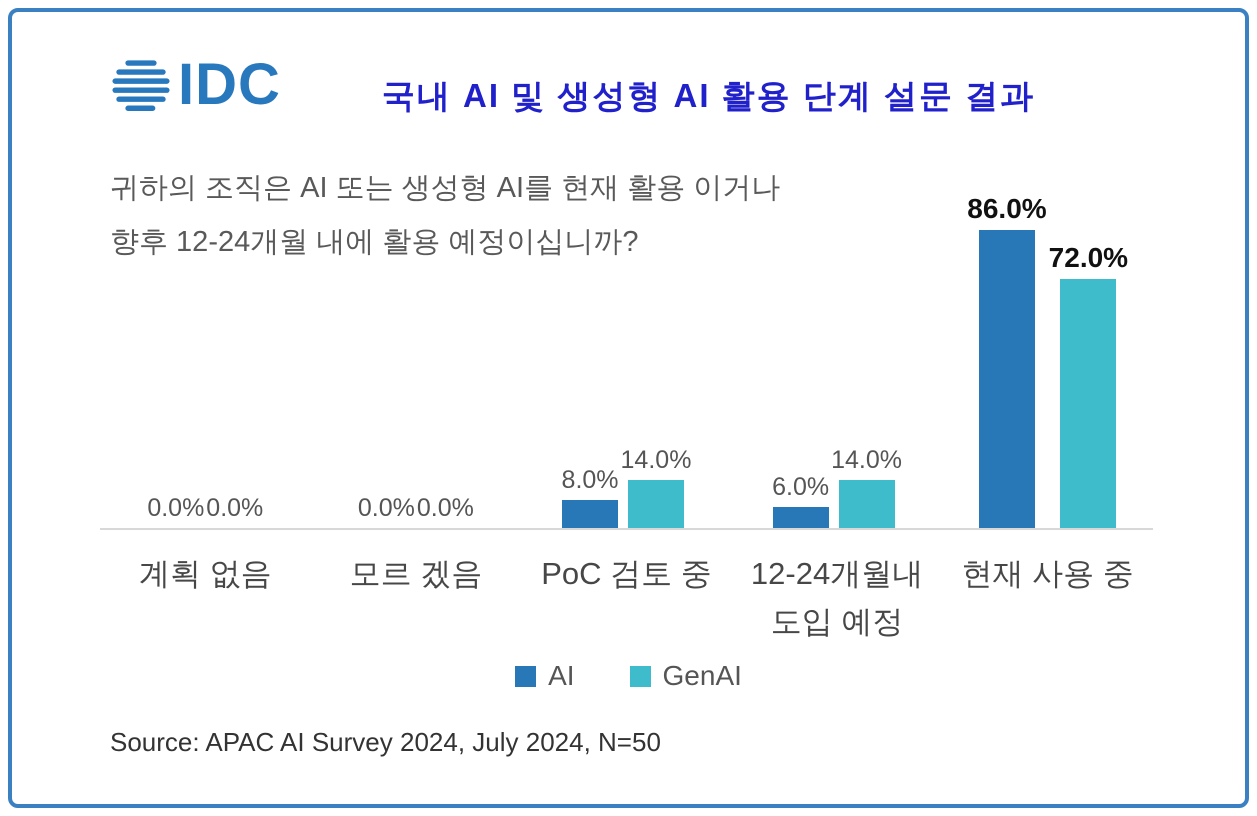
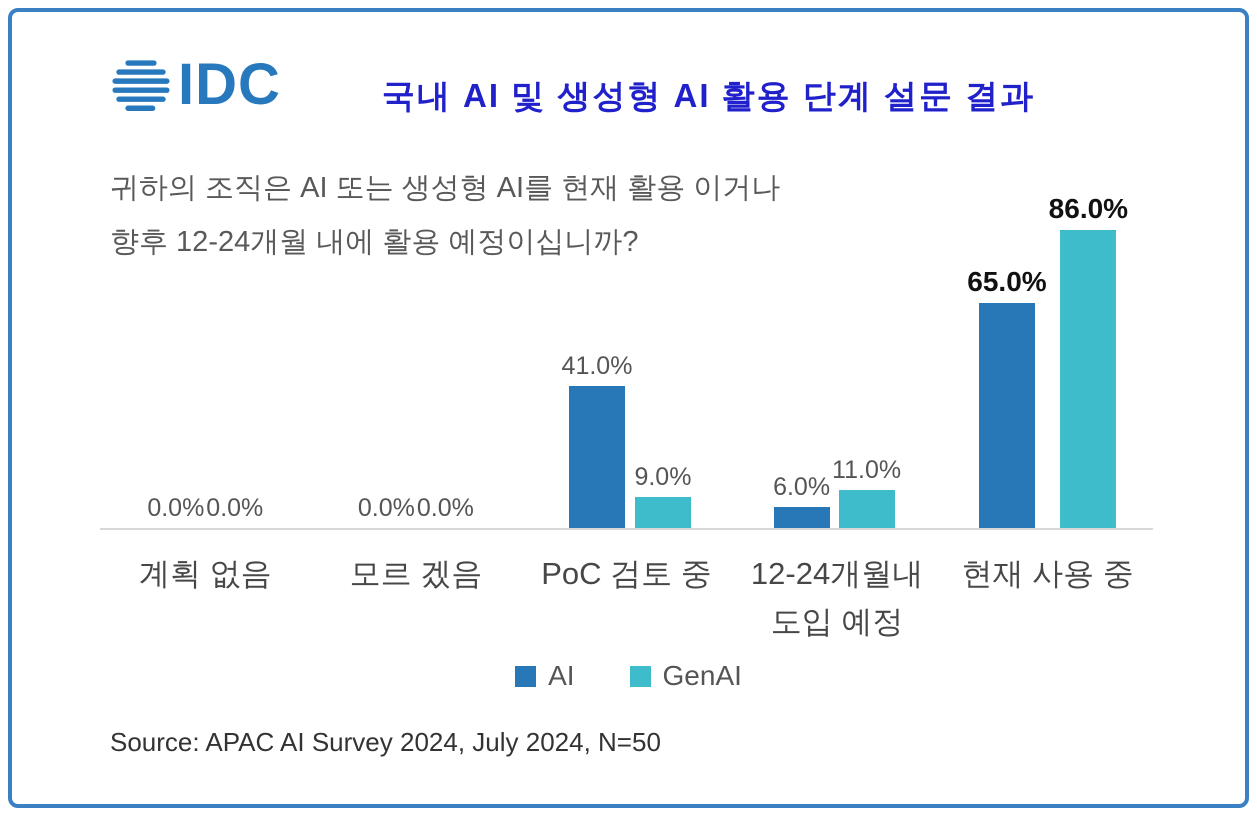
AI/PoC 검토 중: 8.0% -> 41.0%
GenAI/PoC 검토 중: 14.0% -> 9.0%
GenAI/12-24개월내 도입 예정: 14.0% -> 11.0%
AI/현재 사용 중: 86.0% -> 65.0%
GenAI/현재 사용 중: 72.0% -> 86.0%
